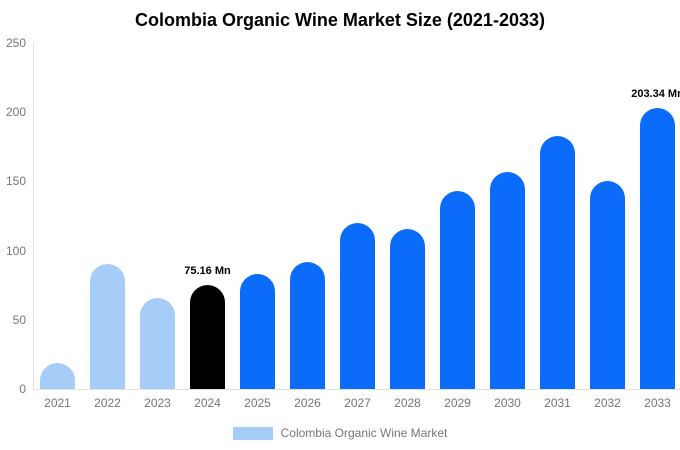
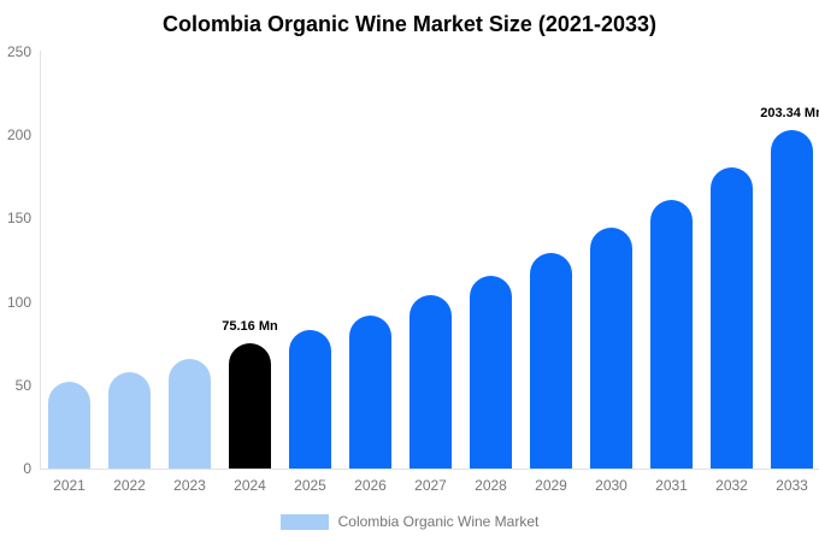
2021: 19 -> 52
2022: 90 -> 58
2027: 120 -> 104
2029: 143 -> 129
2030: 157 -> 144
2031: 183 -> 161
2032: 150 -> 180
